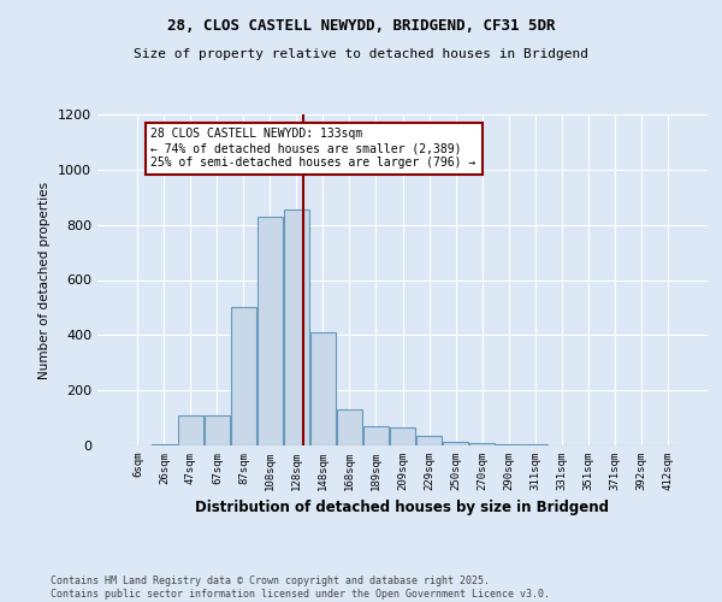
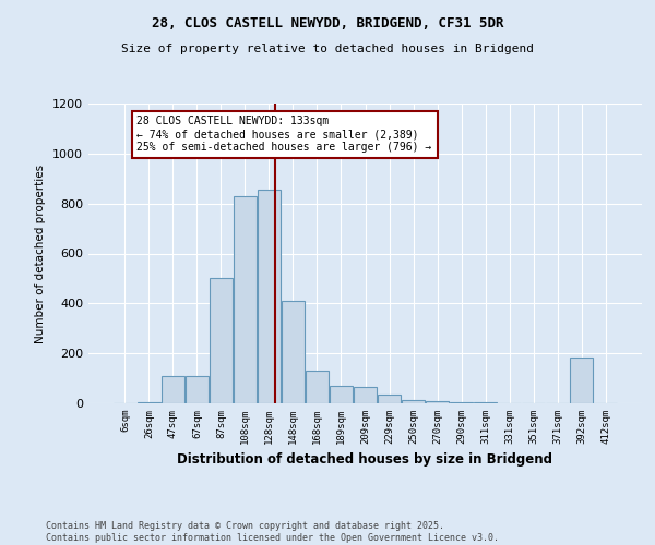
392sqm: 2 -> 185
